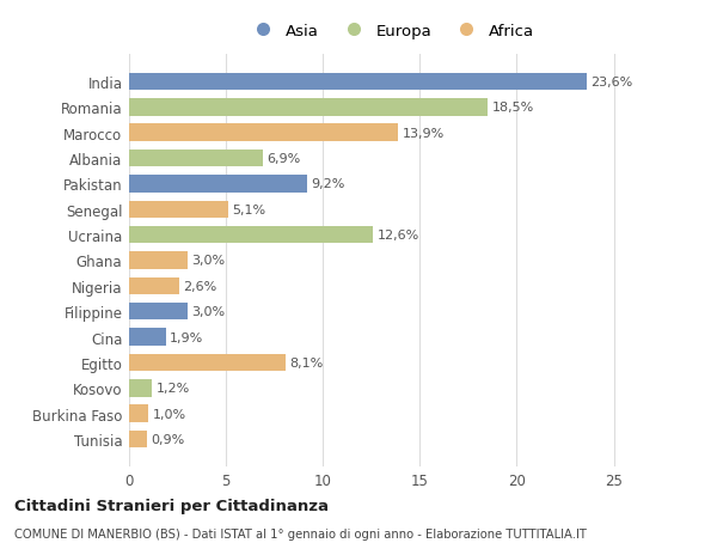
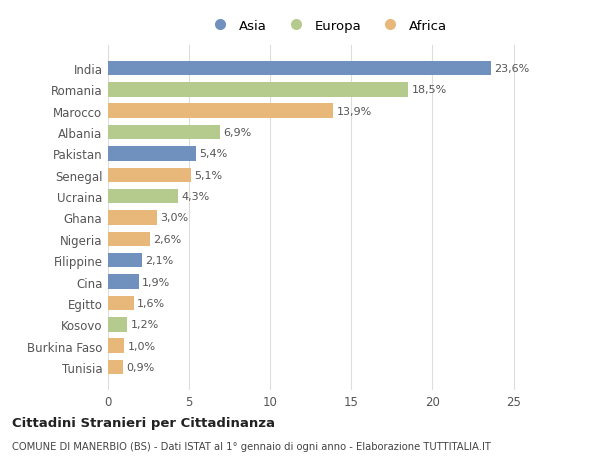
Pakistan: 9,2% -> 5,4%
Ucraina: 12,6% -> 4,3%
Filippine: 3,0% -> 2,1%
Egitto: 8,1% -> 1,6%
